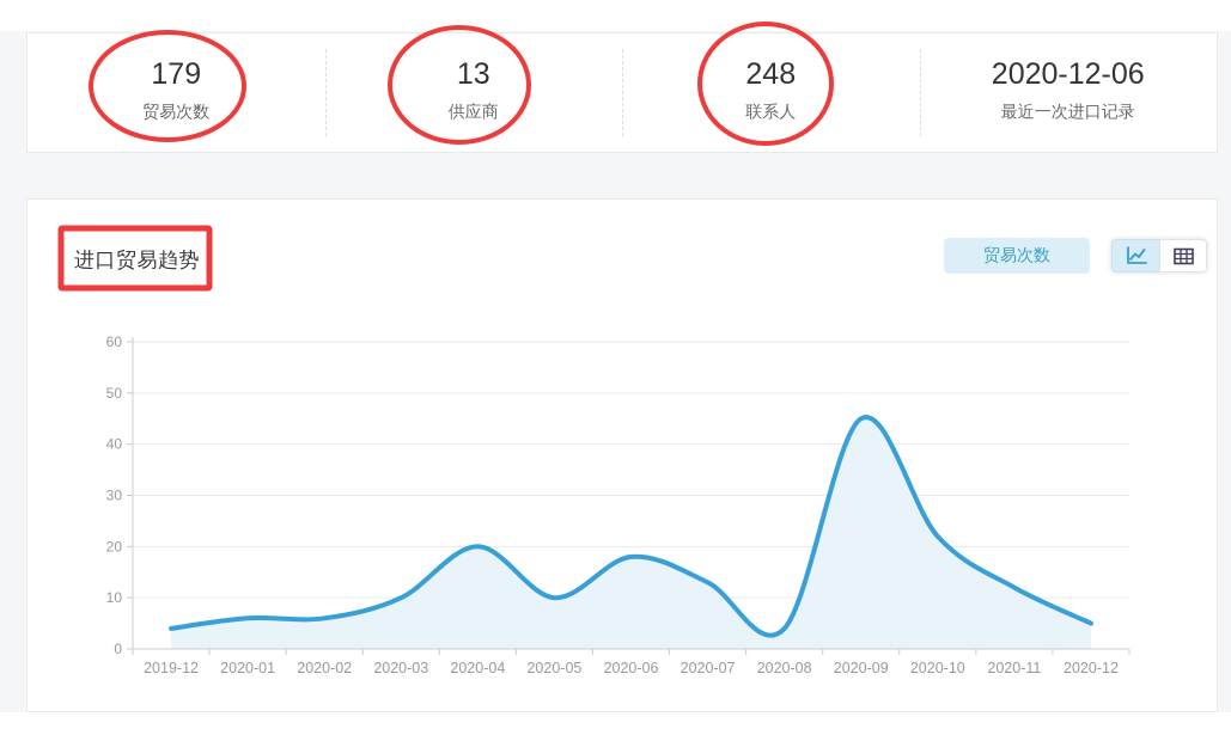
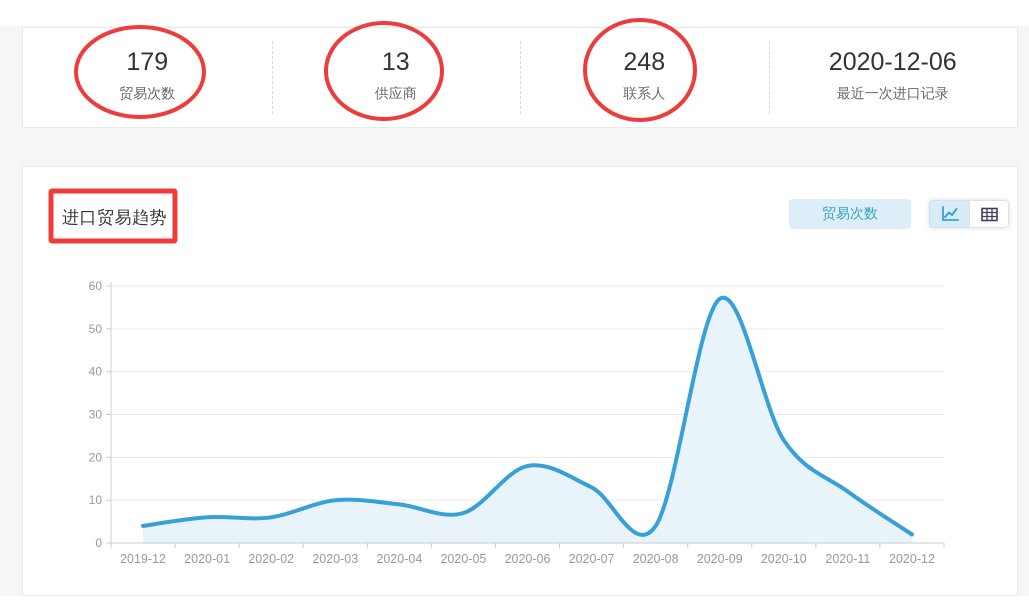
2020-04: 20 -> 9
2020-05: 10 -> 7
2020-09: 45 -> 57
2020-10: 22 -> 24
2020-12: 5 -> 2
